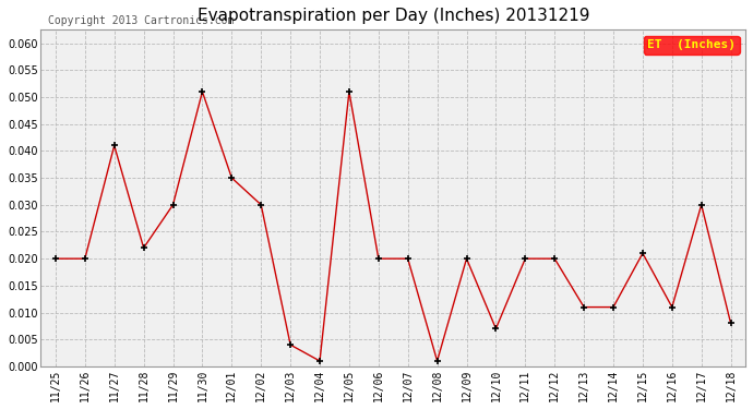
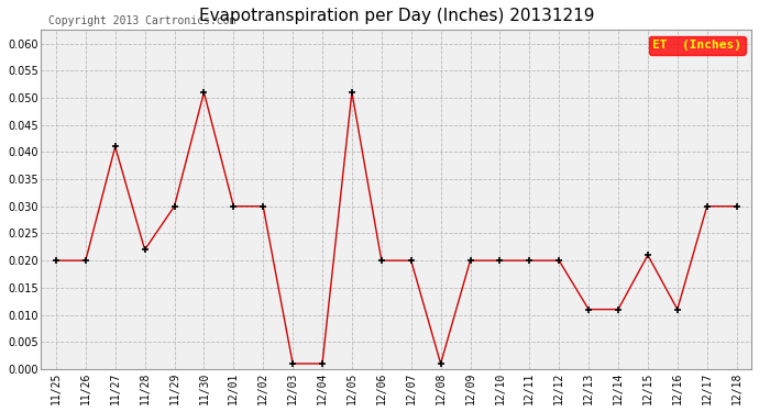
12/01: 0.035 -> 0.030
12/03: 0.004 -> 0.001
12/10: 0.007 -> 0.020
12/18: 0.008 -> 0.030
